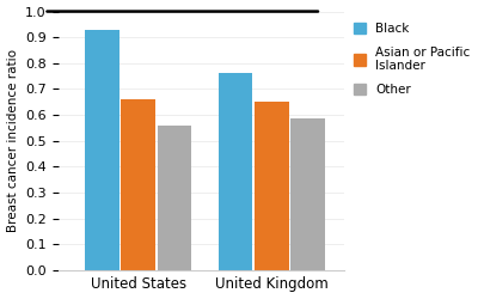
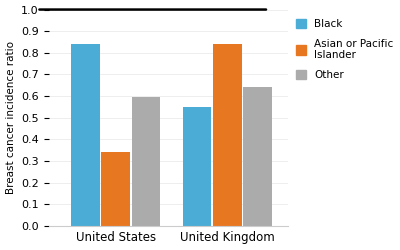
Black/United States: 0.93 -> 0.84
Asian or Pacific Islander/United States: 0.66 -> 0.34
Other/United States: 0.560 -> 0.595
Black/United Kingdom: 0.76 -> 0.55
Asian or Pacific Islander/United Kingdom: 0.65 -> 0.84
Other/United Kingdom: 0.585 -> 0.640
